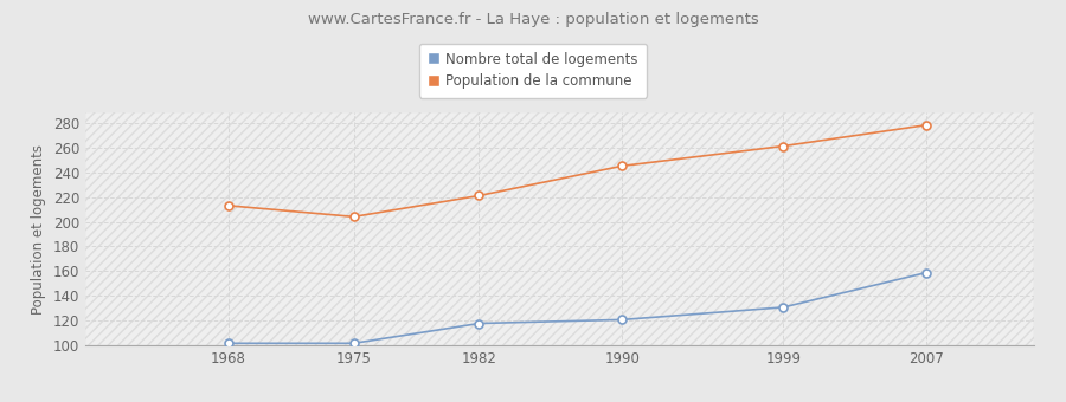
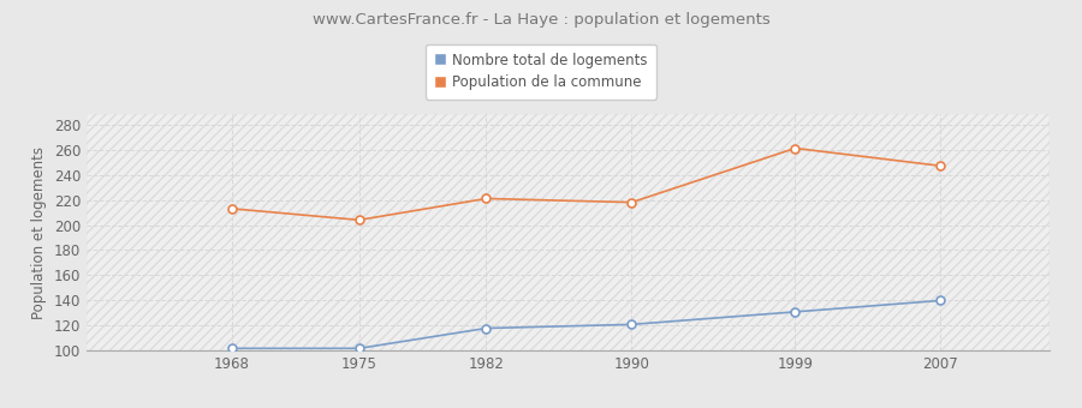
Population de la commune/1990: 245 -> 218
Nombre total de logements/2007: 159 -> 140
Population de la commune/2007: 278 -> 247
